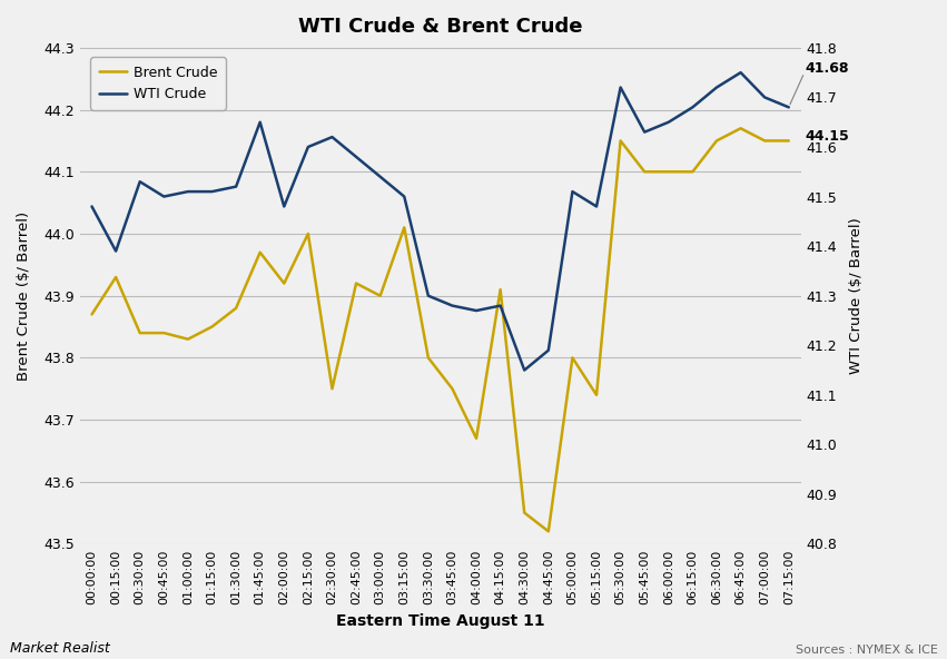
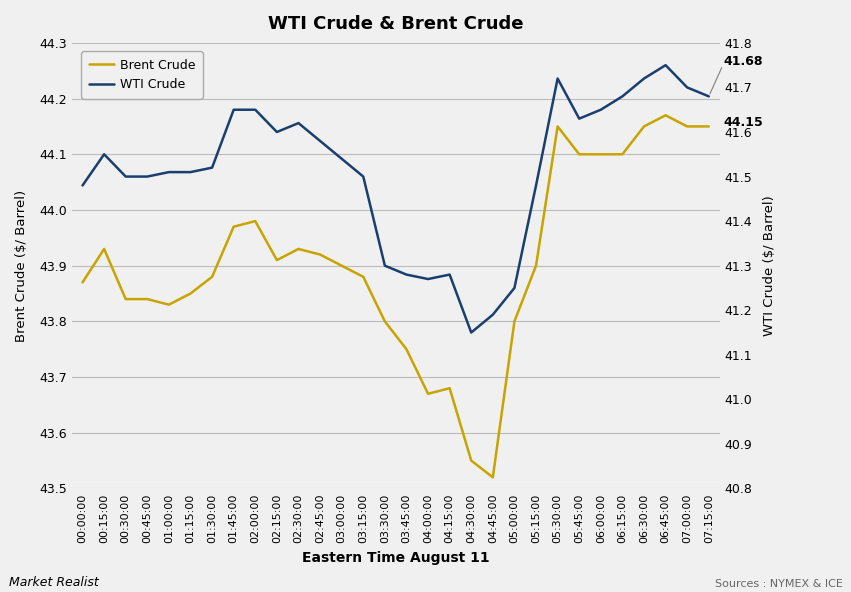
WTI Crude/00:15:00: 41.39 -> 41.55
WTI Crude/00:30:00: 41.53 -> 41.50
Brent Crude/02:00:00: 43.92 -> 43.98
WTI Crude/02:00:00: 41.48 -> 41.65
Brent Crude/02:15:00: 44.00 -> 43.91
Brent Crude/02:30:00: 43.75 -> 43.93
Brent Crude/03:15:00: 44.01 -> 43.88
Brent Crude/04:15:00: 43.91 -> 43.68
WTI Crude/05:00:00: 41.51 -> 41.25
Brent Crude/05:15:00: 43.74 -> 43.90
